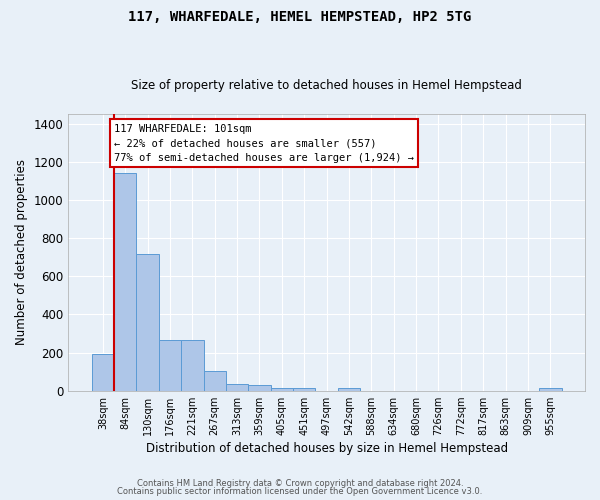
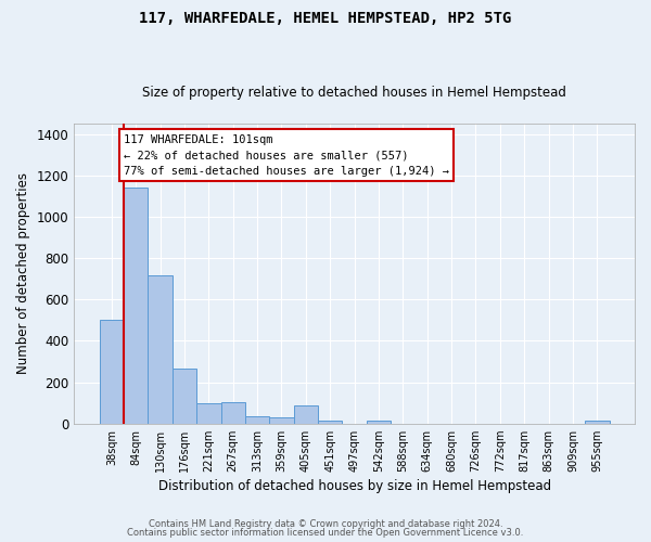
38sqm: 190 -> 500
221sqm: 260 -> 100
405sqm: 10 -> 90
